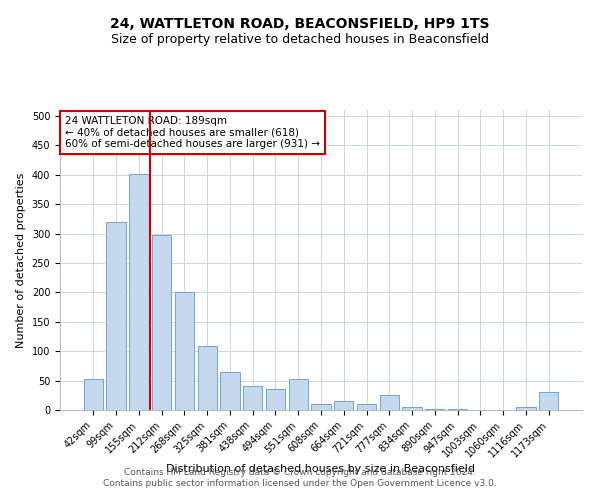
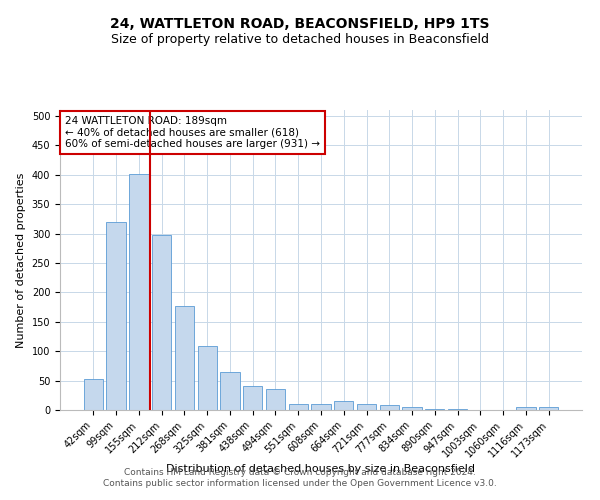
268sqm: 200 -> 177
551sqm: 52 -> 10
777sqm: 26 -> 8
1173sqm: 30 -> 5
